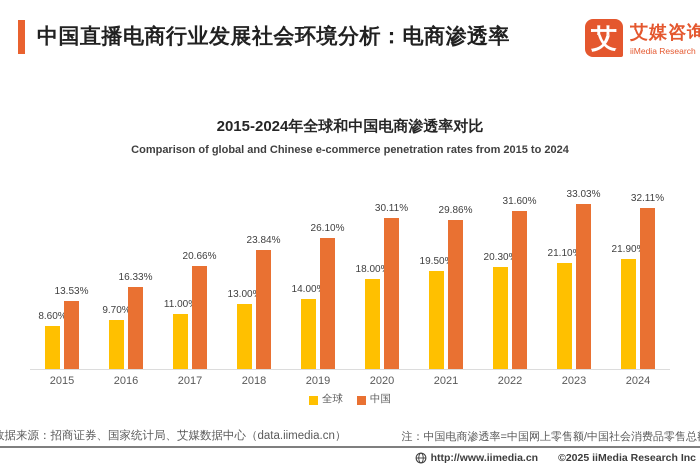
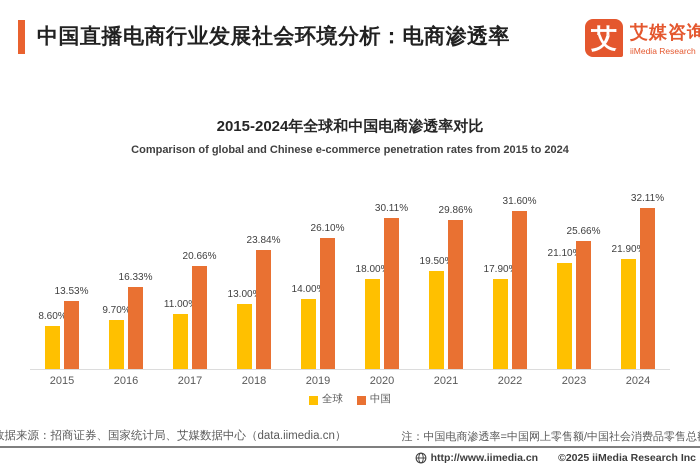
全球/2022: 20.30% -> 17.90%
中国/2023: 33.03% -> 25.66%
